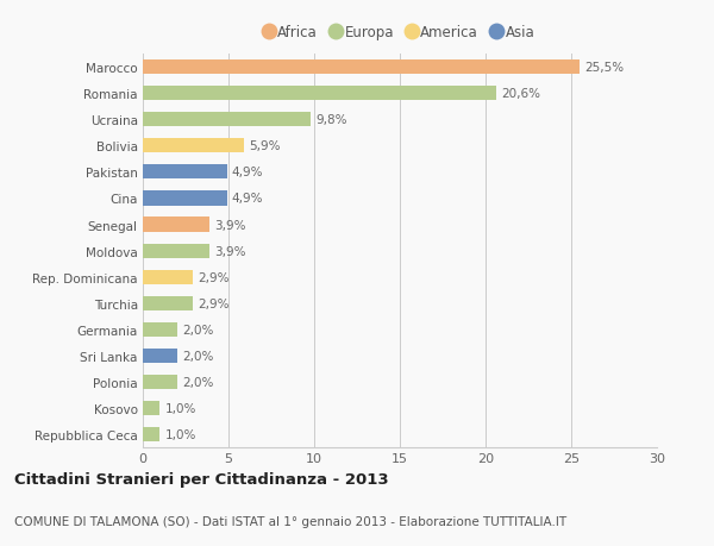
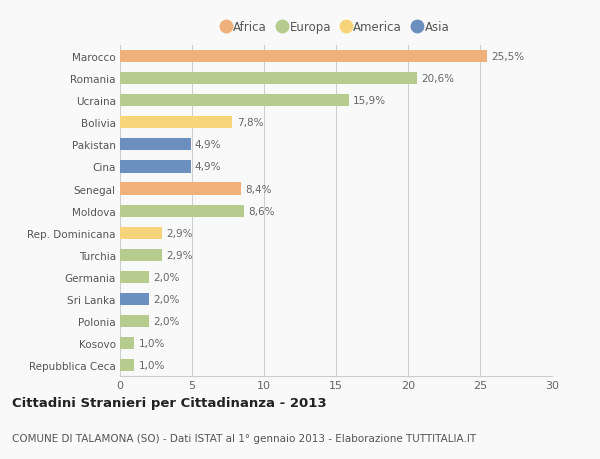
Ucraina: 9,8% -> 15,9%
Bolivia: 5,9% -> 7,8%
Senegal: 3,9% -> 8,4%
Moldova: 3,9% -> 8,6%
